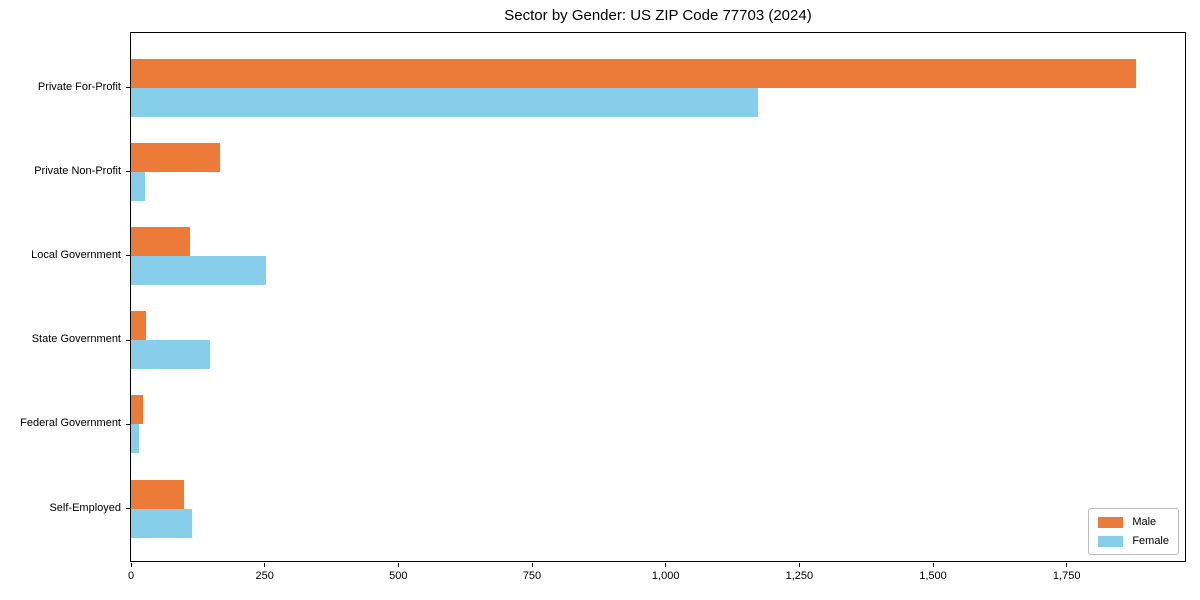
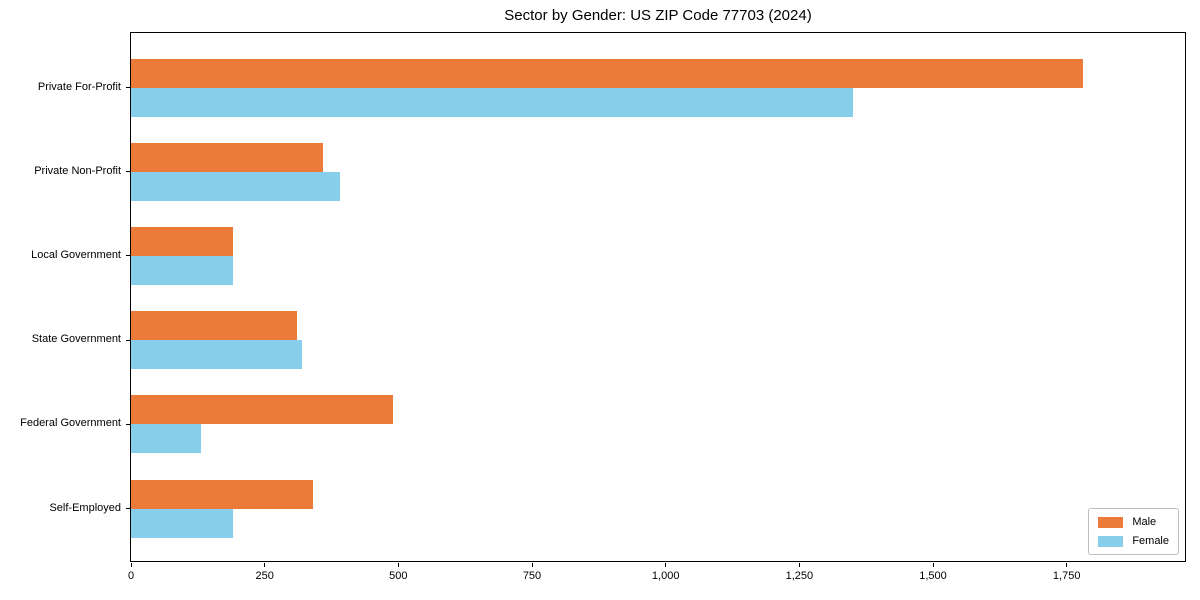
Male/Private For-Profit: 1880 -> 1780
Female/Private For-Profit: 1170 -> 1350
Male/Private Non-Profit: 170 -> 360
Female/Private Non-Profit: 30 -> 390
Male/Local Government: 110 -> 190
Female/Local Government: 250 -> 190
Male/State Government: 30 -> 310
Female/State Government: 150 -> 320
Male/Federal Government: 20 -> 490
Female/Federal Government: 20 -> 130
Male/Self-Employed: 100 -> 340
Female/Self-Employed: 120 -> 190
